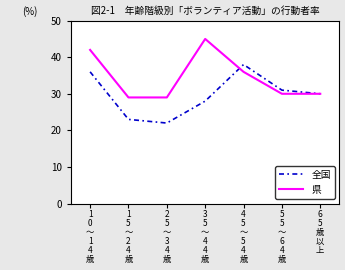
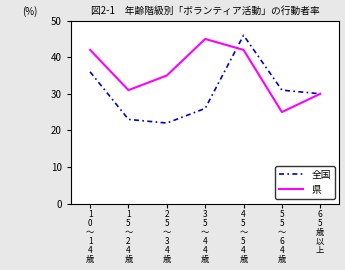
県/1 5 ～ 2 4 歳: 29 -> 31
県/2 5 ～ 3 4 歳: 29 -> 35
全国/3 5 ～ 4 4 歳: 28 -> 26
全国/4 5 ～ 5 4 歳: 38 -> 46
県/4 5 ～ 5 4 歳: 36 -> 42
県/5 5 ～ 6 4 歳: 30 -> 25
